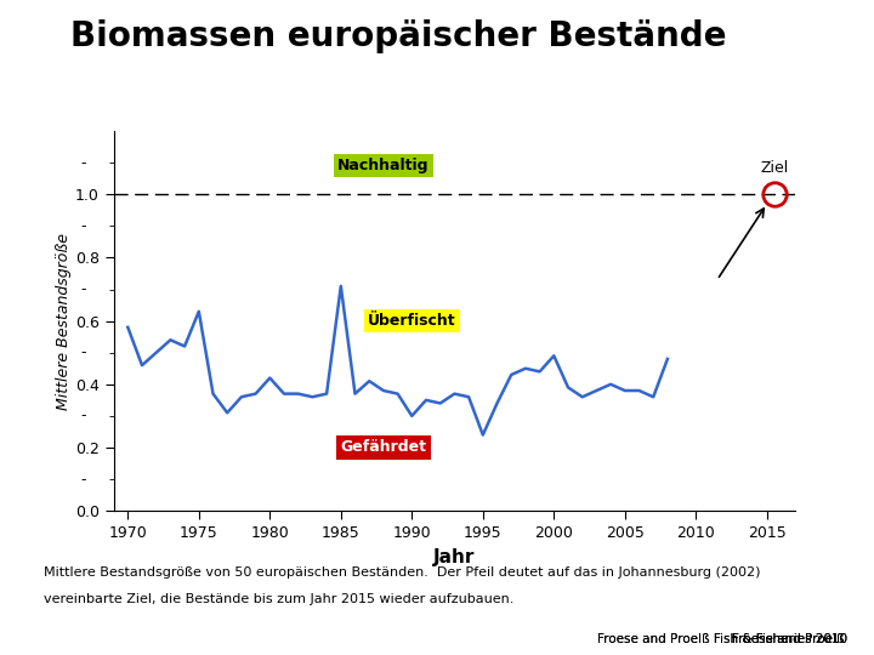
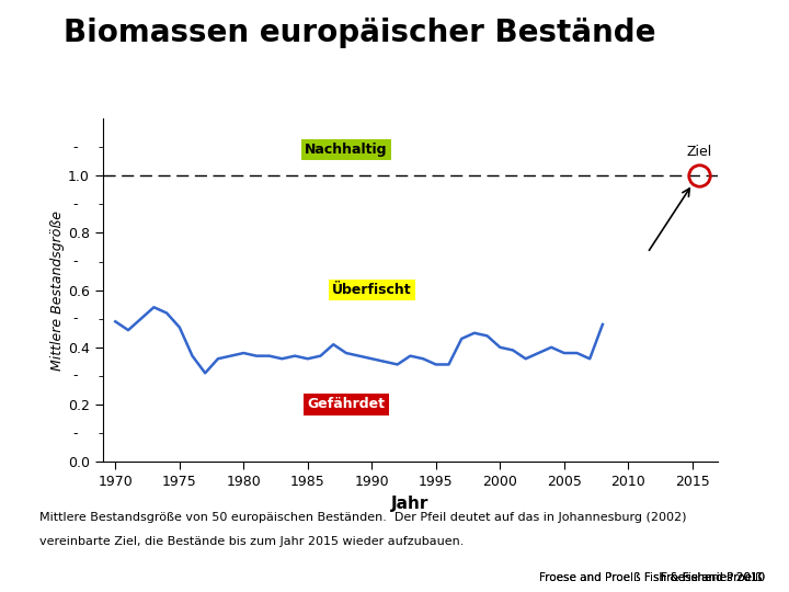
1970: 0.58 -> 0.49
1975: 0.63 -> 0.47
1980: 0.42 -> 0.38
1985: 0.71 -> 0.36
1990: 0.30 -> 0.36
1995: 0.24 -> 0.34
2000: 0.49 -> 0.40
